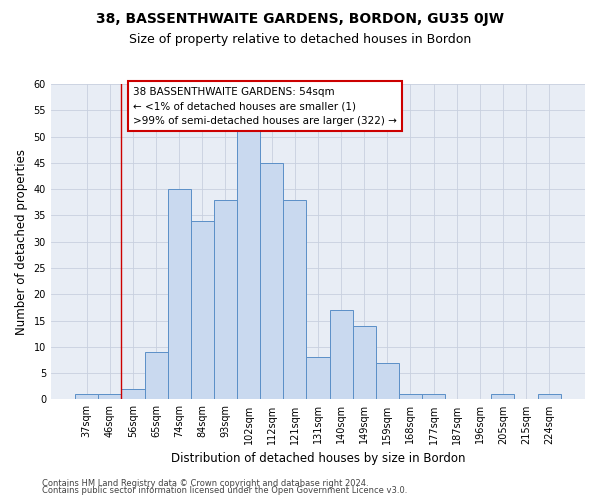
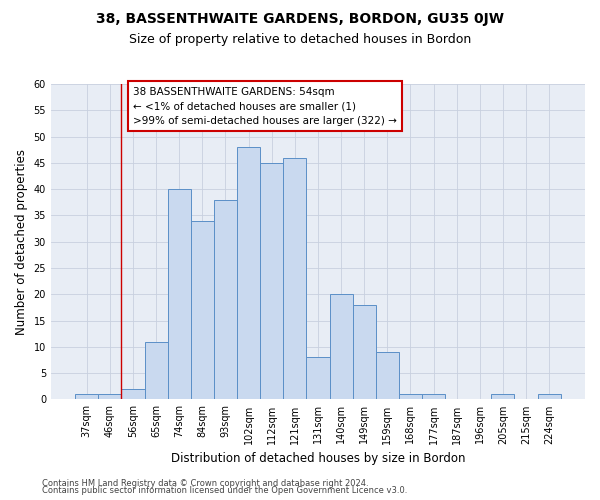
65sqm: 9 -> 11
102sqm: 51 -> 48
121sqm: 38 -> 46
140sqm: 17 -> 20
149sqm: 14 -> 18
159sqm: 7 -> 9
